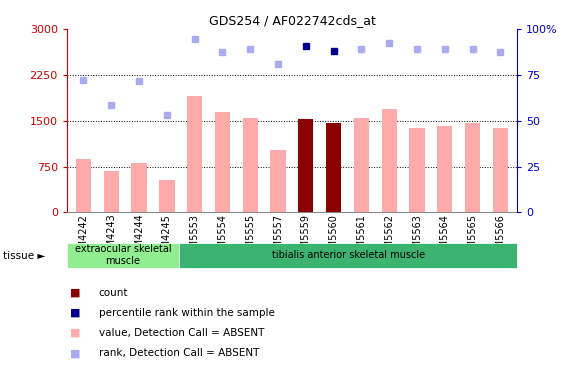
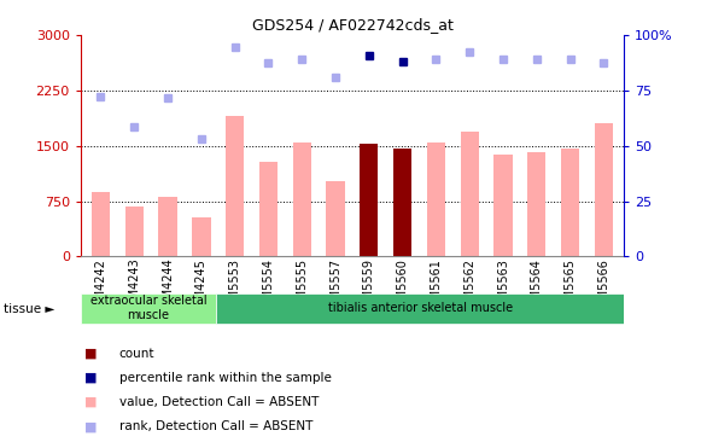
GSM5554: 1640 -> 1280
GSM5566: 1380 -> 1800
